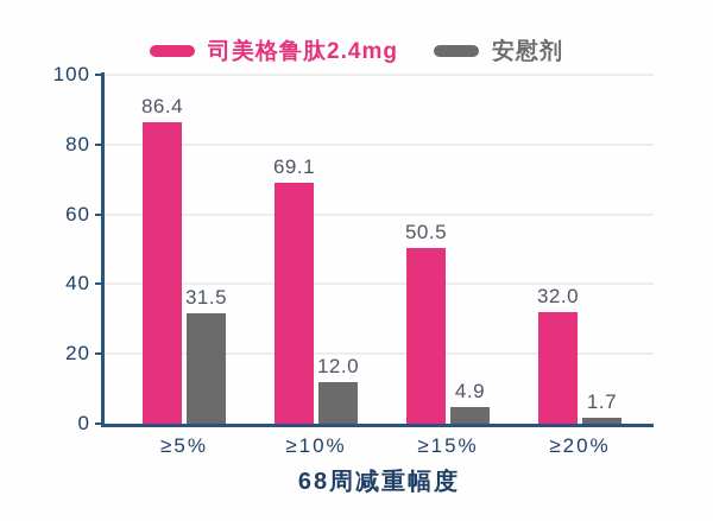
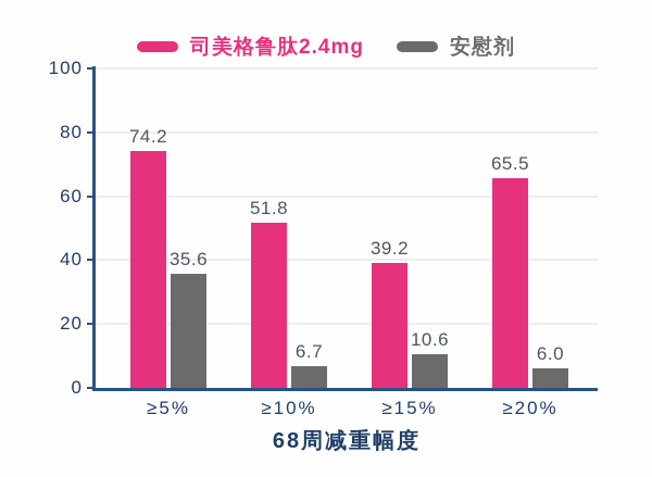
司美格鲁肽2.4mg/≥5%: 86.4 -> 74.2
安慰剂/≥5%: 31.5 -> 35.6
司美格鲁肽2.4mg/≥10%: 69.1 -> 51.8
安慰剂/≥10%: 12.0 -> 6.7
司美格鲁肽2.4mg/≥15%: 50.5 -> 39.2
安慰剂/≥15%: 4.9 -> 10.6
司美格鲁肽2.4mg/≥20%: 32.0 -> 65.5
安慰剂/≥20%: 1.7 -> 6.0
